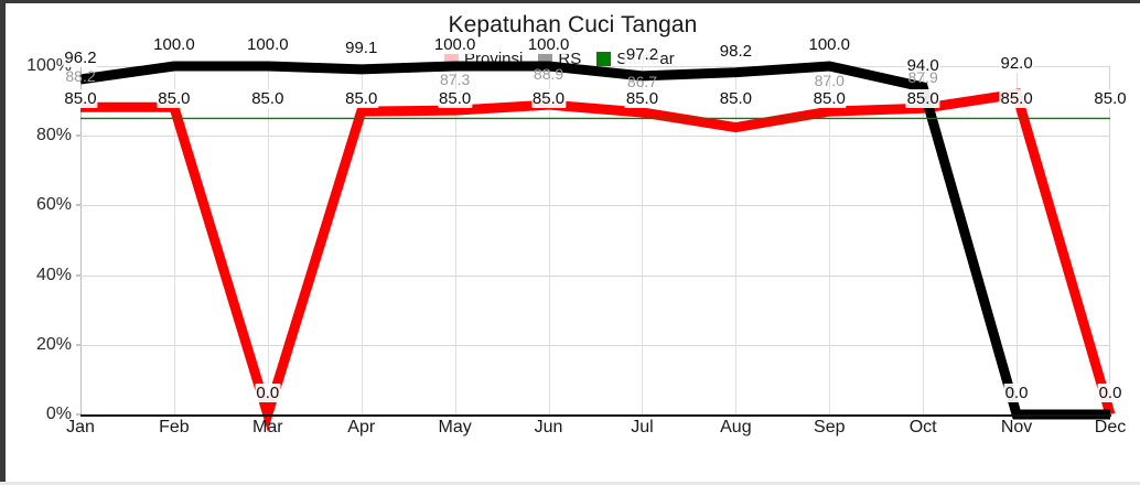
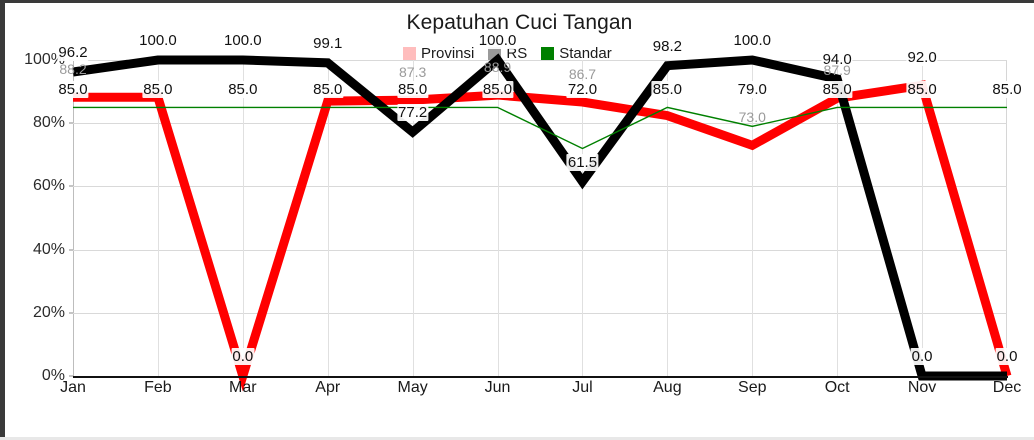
RS/May: 100.0 -> 77.2
RS/Jul: 97.2 -> 61.5
Standar/Jul: 85.0 -> 72.0
Provinsi/Sep: 87.0 -> 73.0
Standar/Sep: 85.0 -> 79.0
